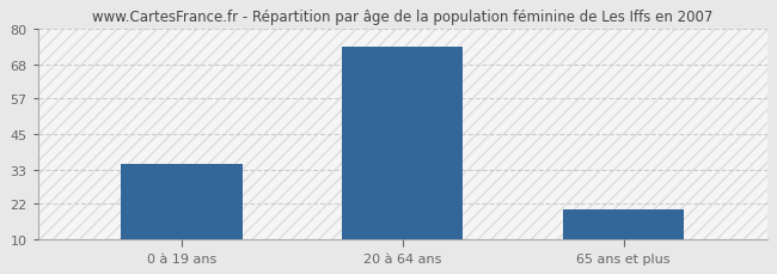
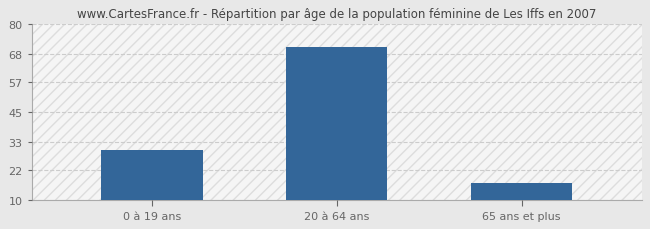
0 à 19 ans: 35 -> 30
20 à 64 ans: 74 -> 71
65 ans et plus: 20 -> 17
